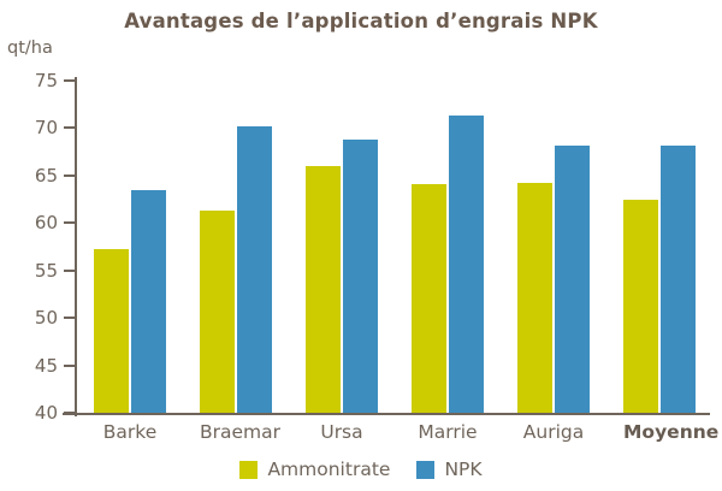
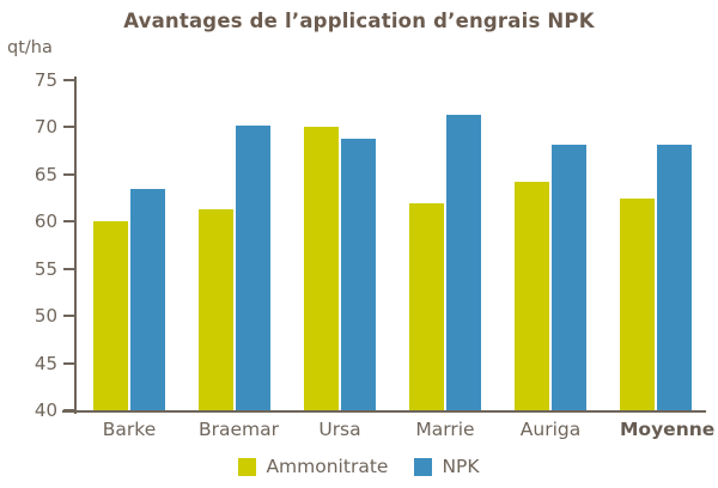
Ammonitrate/Barke: 57 -> 60
Ammonitrate/Ursa: 66 -> 70
Ammonitrate/Marrie: 64 -> 62
